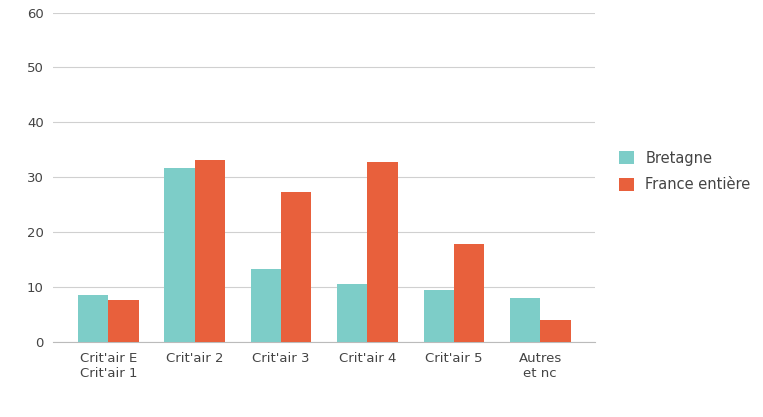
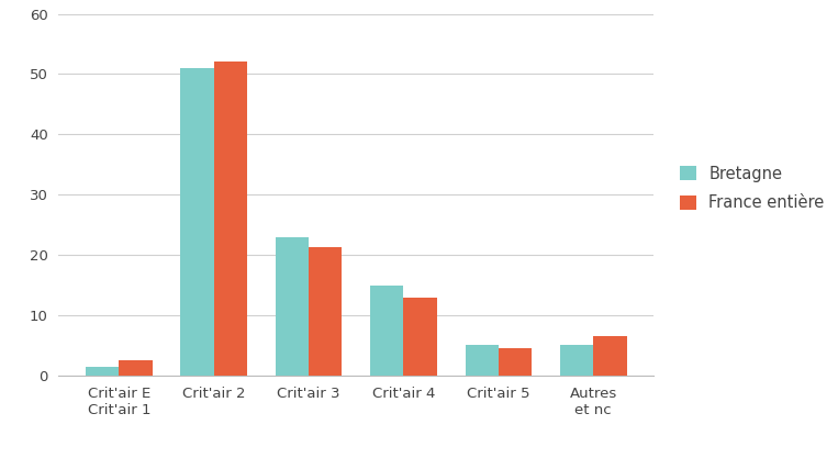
Bretagne/Crit'air E Crit'air 1: 8.6 -> 1.5
France entière/Crit'air E Crit'air 1: 7.6 -> 2.5
Bretagne/Crit'air 2: 31.6 -> 51.0
France entière/Crit'air 2: 33.2 -> 52.0
Bretagne/Crit'air 3: 13.2 -> 23.0
France entière/Crit'air 3: 27.4 -> 21.3
Bretagne/Crit'air 4: 10.6 -> 15.0
France entière/Crit'air 4: 32.8 -> 13.0
Bretagne/Crit'air 5: 9.4 -> 5.0
France entière/Crit'air 5: 17.8 -> 4.5
Bretagne/Autres et nc: 8.0 -> 5.0
France entière/Autres et nc: 4.0 -> 6.5
